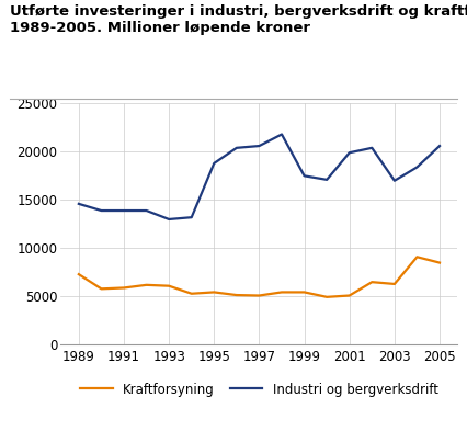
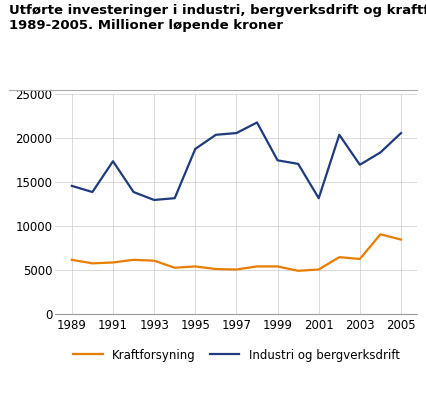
Kraftforsyning/1989: 7300 -> 6200
Industri og bergverksdrift/1991: 13900 -> 17400
Industri og bergverksdrift/2001: 19900 -> 13200
